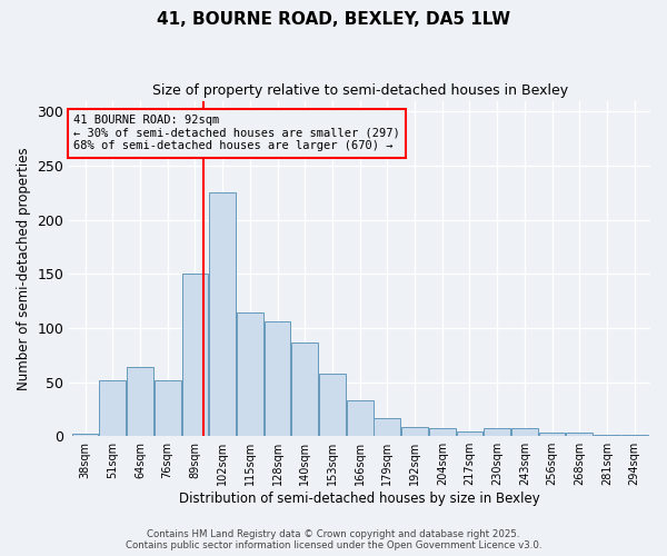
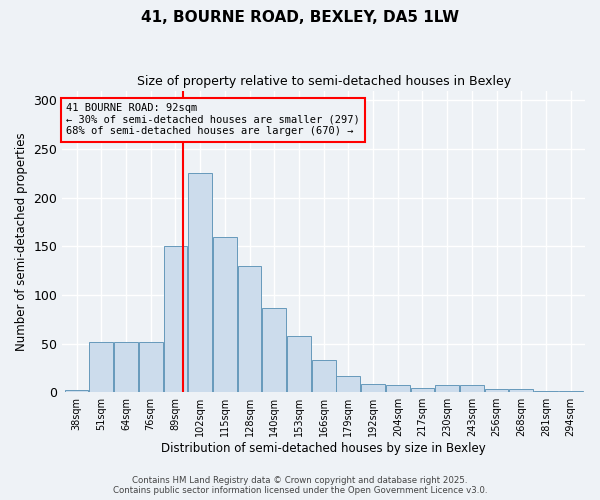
64sqm: 64 -> 52
115sqm: 114 -> 160
128sqm: 106 -> 130
